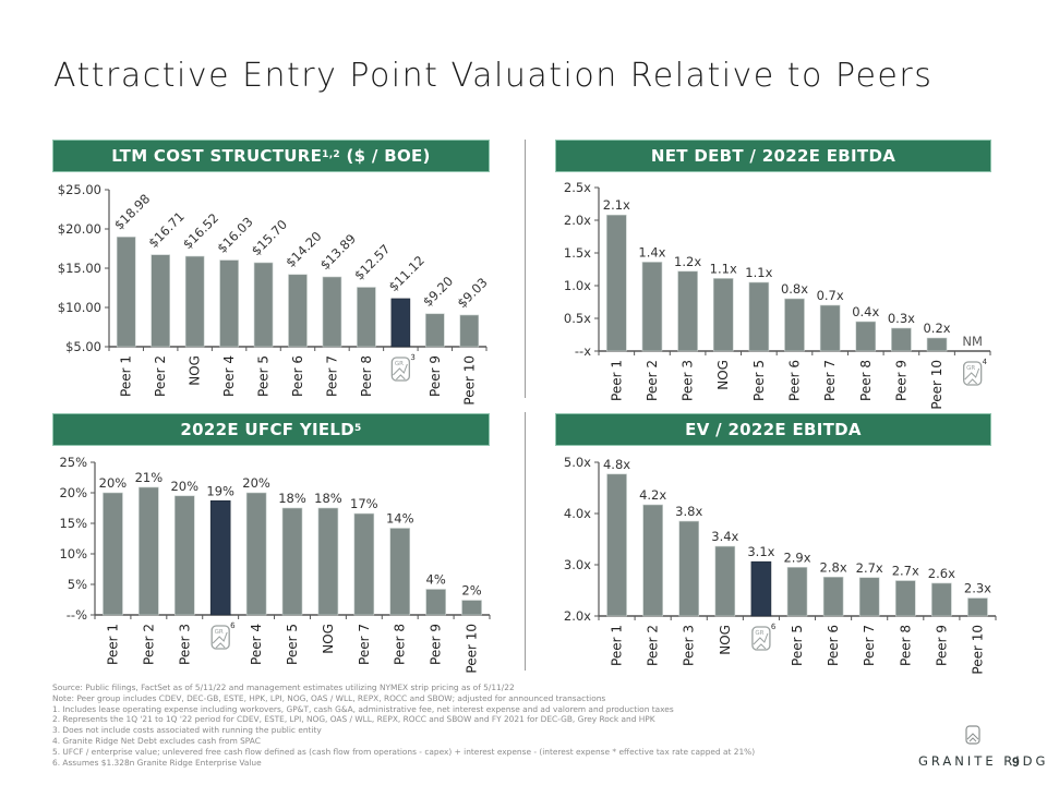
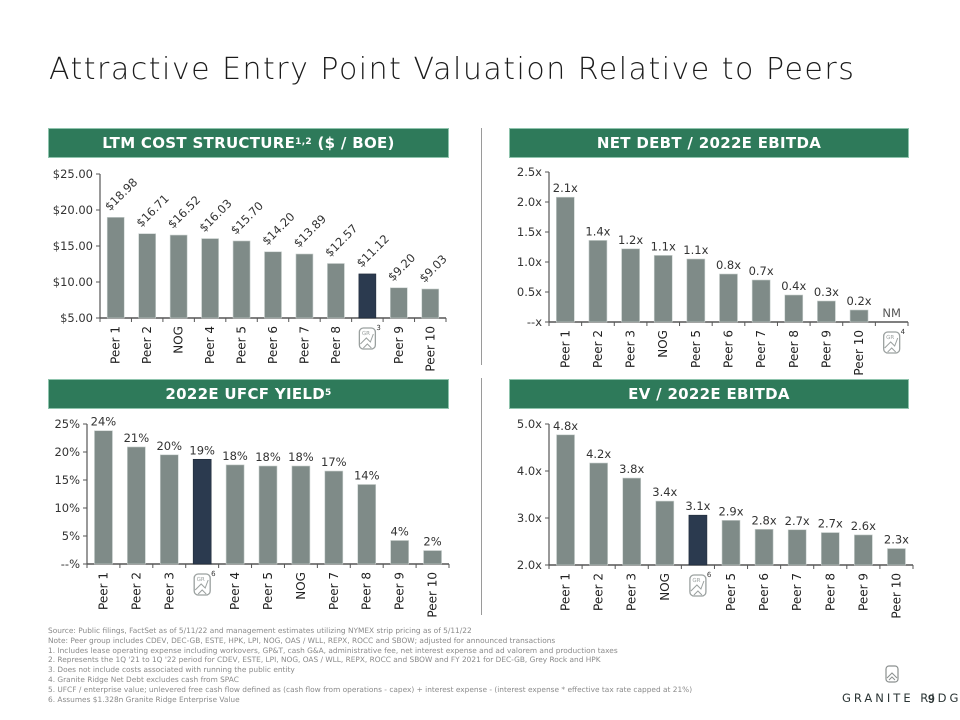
2022E UFCF YIELD5/Peer 1: 20% -> 24%
2022E UFCF YIELD5/Peer 4: 20% -> 18%
